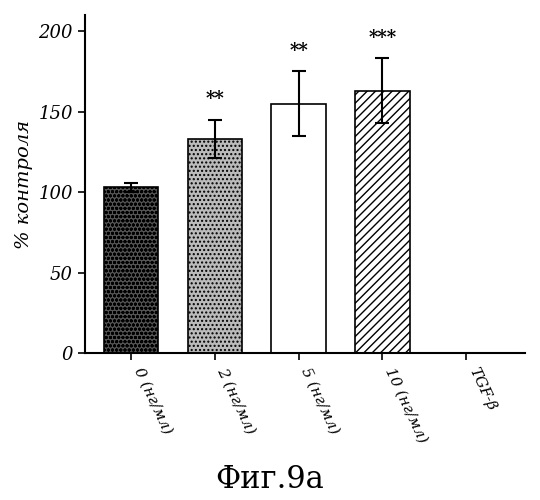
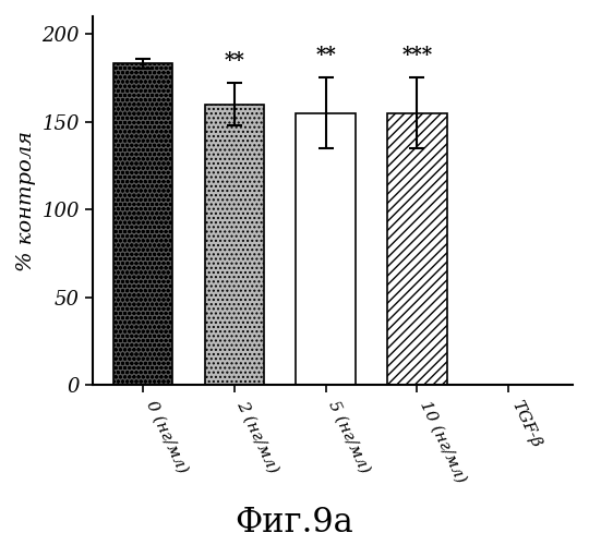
0 (нг/мл): 103 -> 183
2 (нг/мл): 133 -> 160
10 (нг/мл): 163 -> 155
